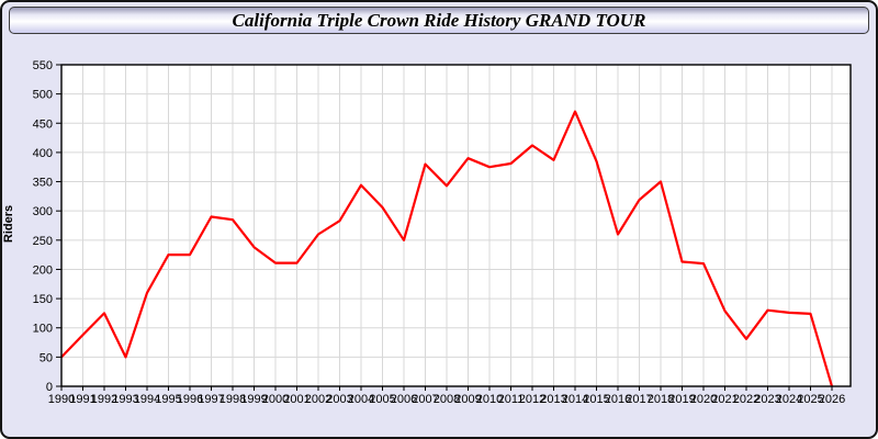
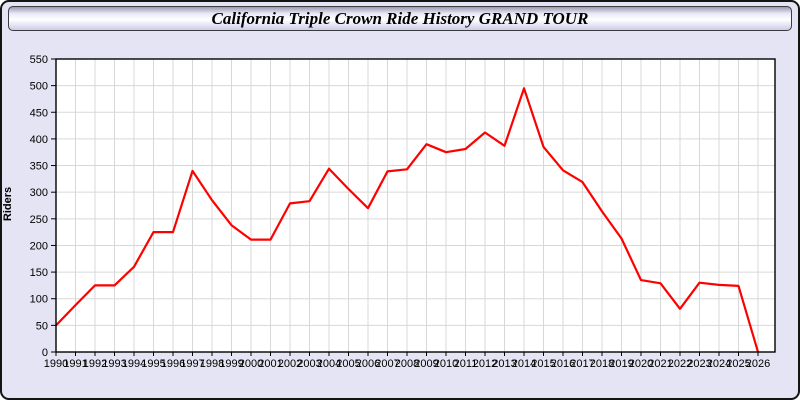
1993: 50 -> 120
1997: 290 -> 340
2002: 260 -> 280
2006: 250 -> 270
2007: 380 -> 340
2014: 470 -> 500
2016: 260 -> 340
2018: 350 -> 260
2020: 210 -> 140
